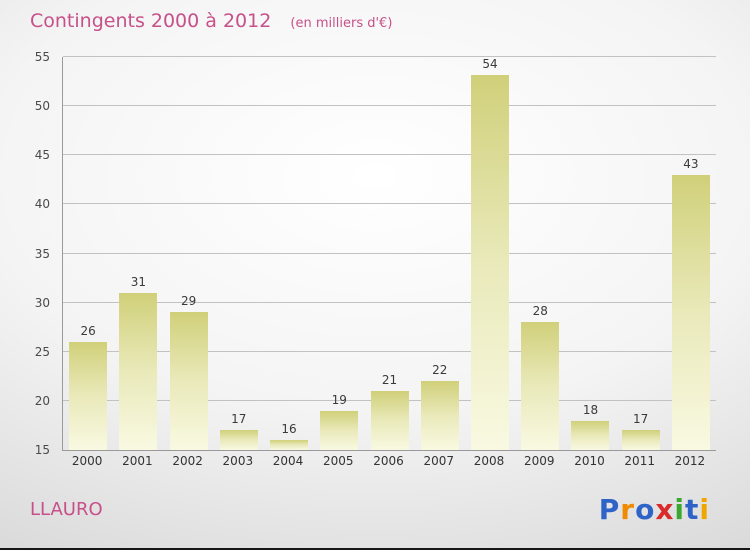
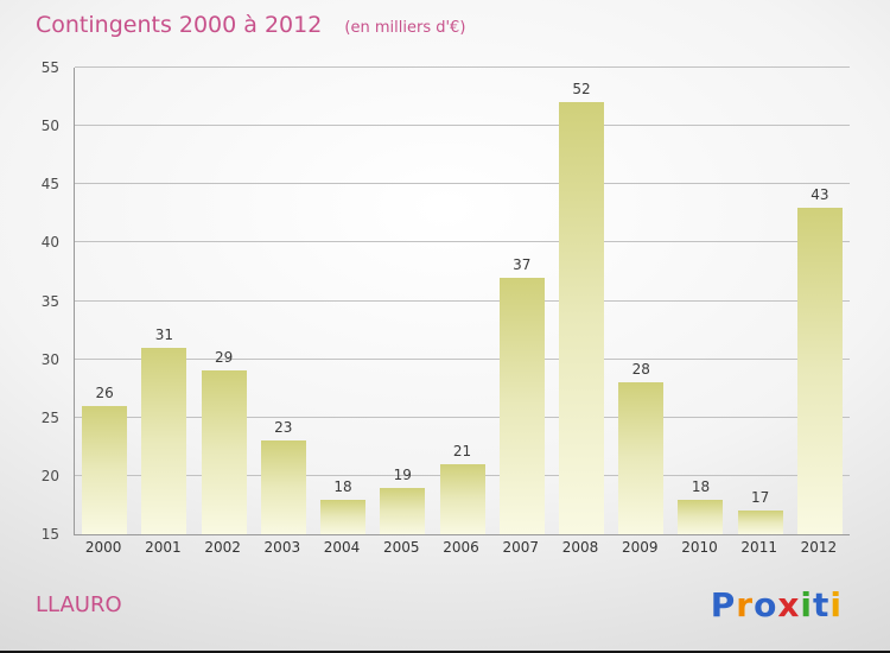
2003: 17 -> 23
2004: 16 -> 18
2007: 22 -> 37
2008: 54 -> 52
